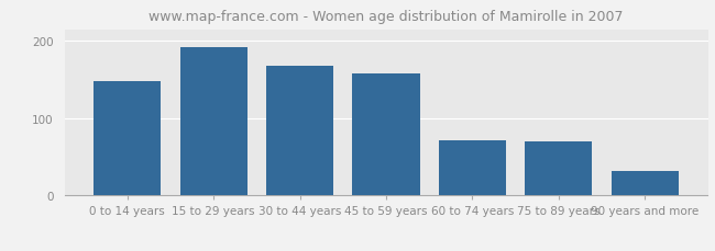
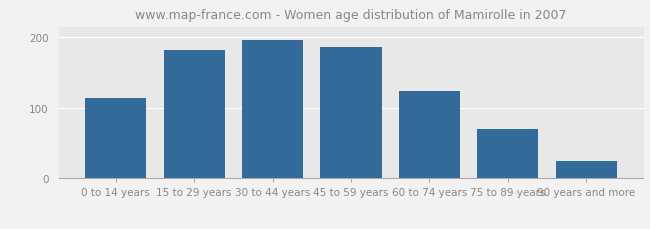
0 to 14 years: 148 -> 114
15 to 29 years: 192 -> 182
30 to 44 years: 168 -> 196
45 to 59 years: 158 -> 186
60 to 74 years: 72 -> 124
90 years and more: 32 -> 24
